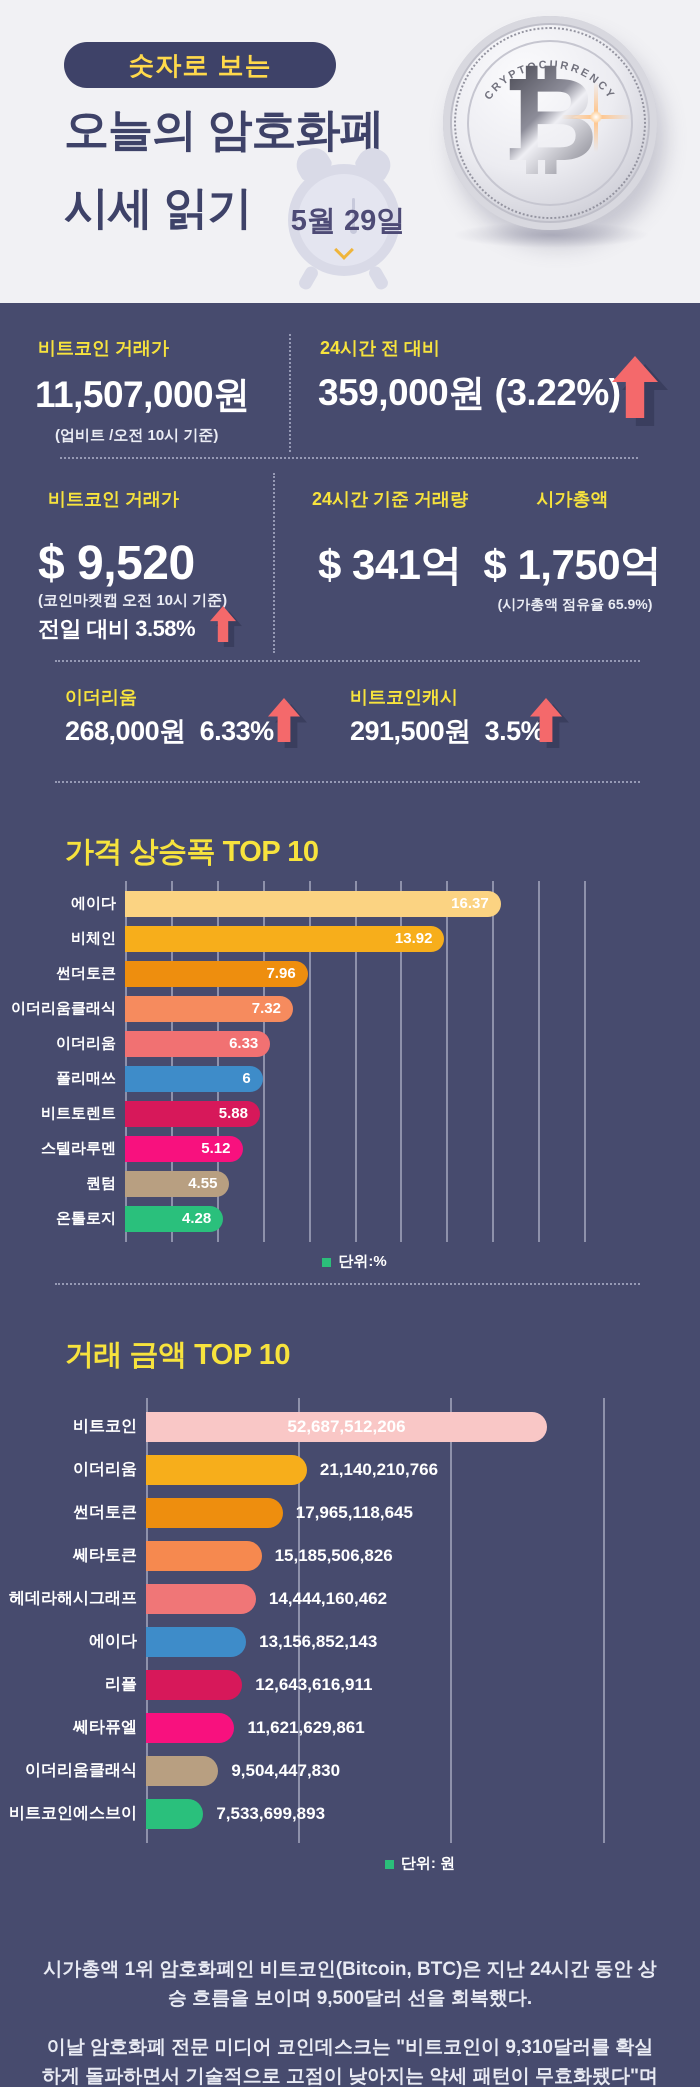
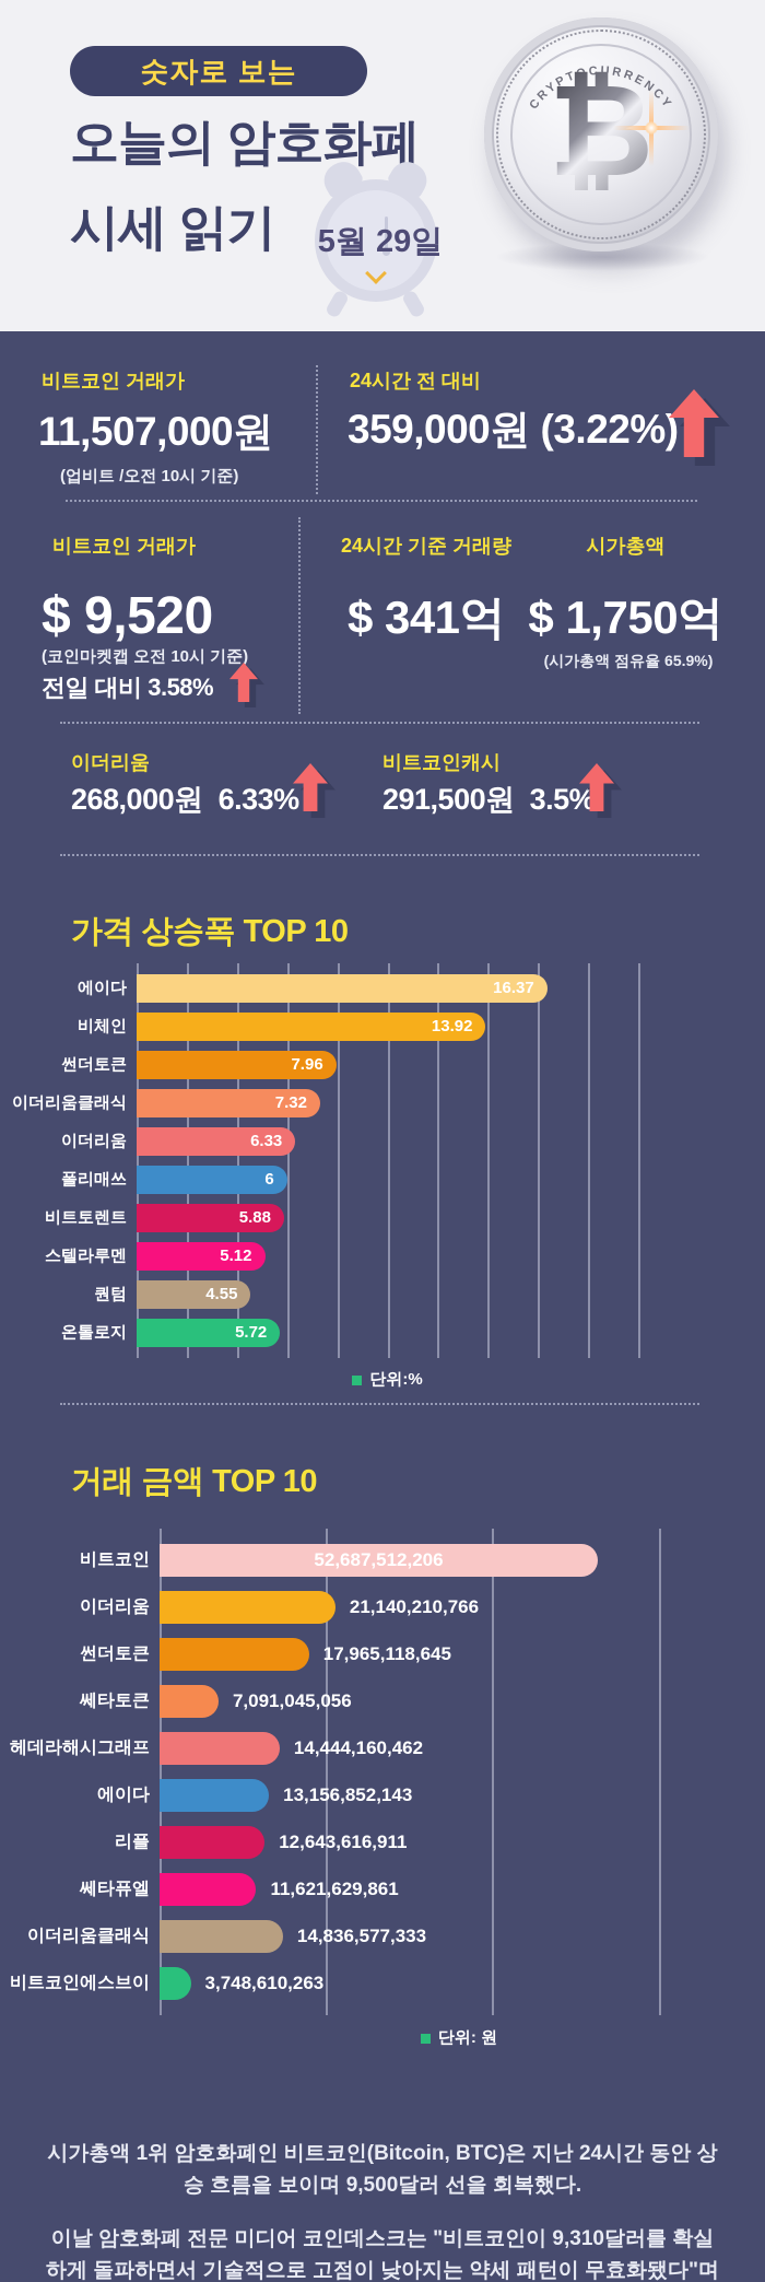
가격 상승폭 TOP 10/온톨로지: 4.28 -> 5.72
거래 금액 TOP 10/쎄타토큰: 15,185,506,826 -> 7,091,045,056
거래 금액 TOP 10/이더리움클래식: 9,504,447,830 -> 14,836,577,333
거래 금액 TOP 10/비트코인에스브이: 7,533,699,893 -> 3,748,610,263
